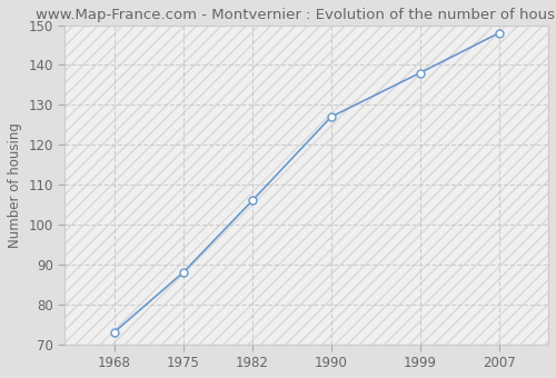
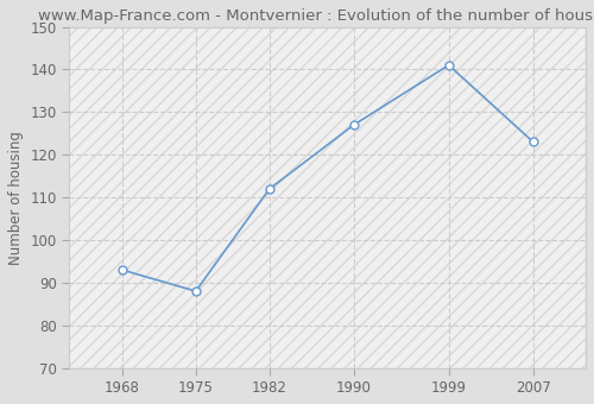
1968: 73 -> 93
1982: 106 -> 112
1999: 138 -> 141
2007: 148 -> 123
